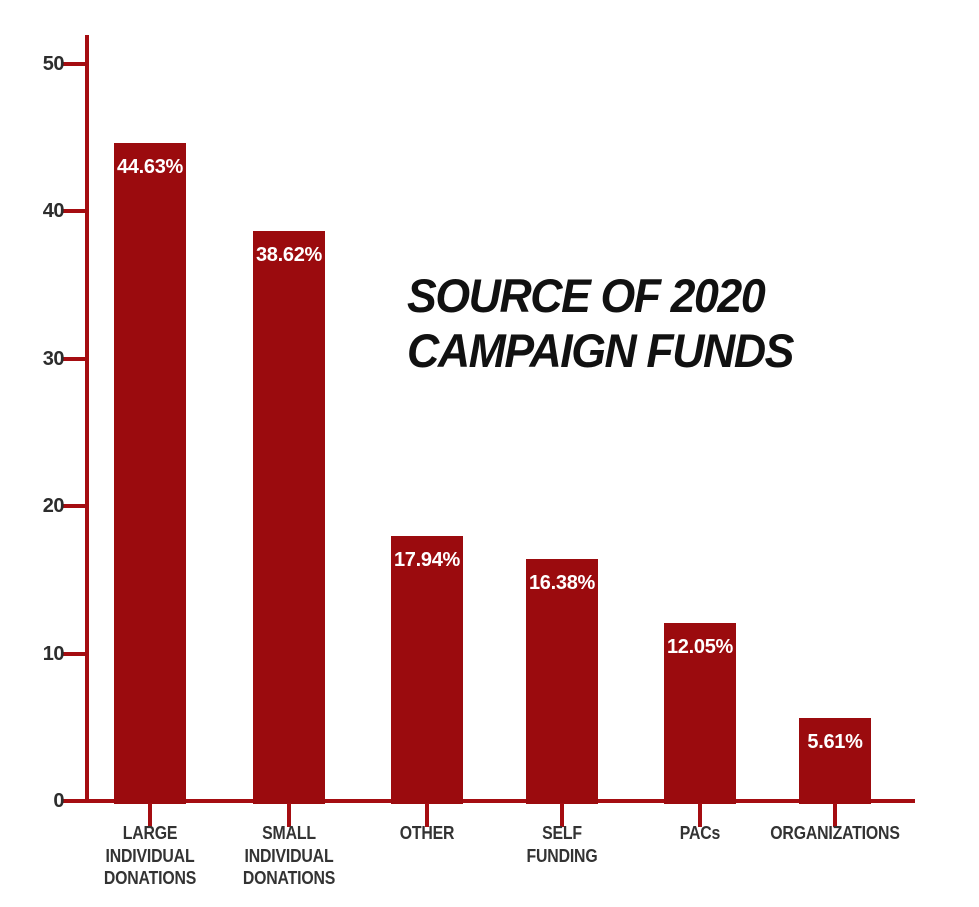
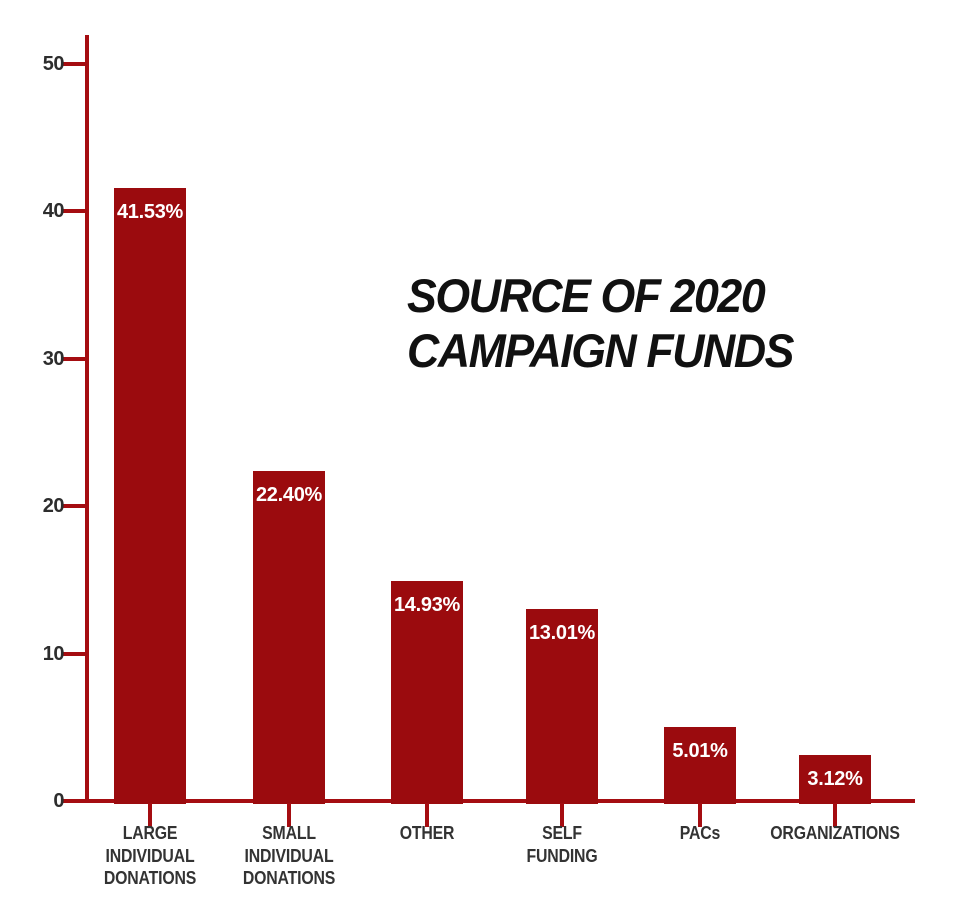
LARGE INDIVIDUAL DONATIONS: 44.63% -> 41.53%
SMALL INDIVIDUAL DONATIONS: 38.62% -> 22.40%
OTHER: 17.94% -> 14.93%
SELF FUNDING: 16.38% -> 13.01%
PACs: 12.05% -> 5.01%
ORGANIZATIONS: 5.61% -> 3.12%
